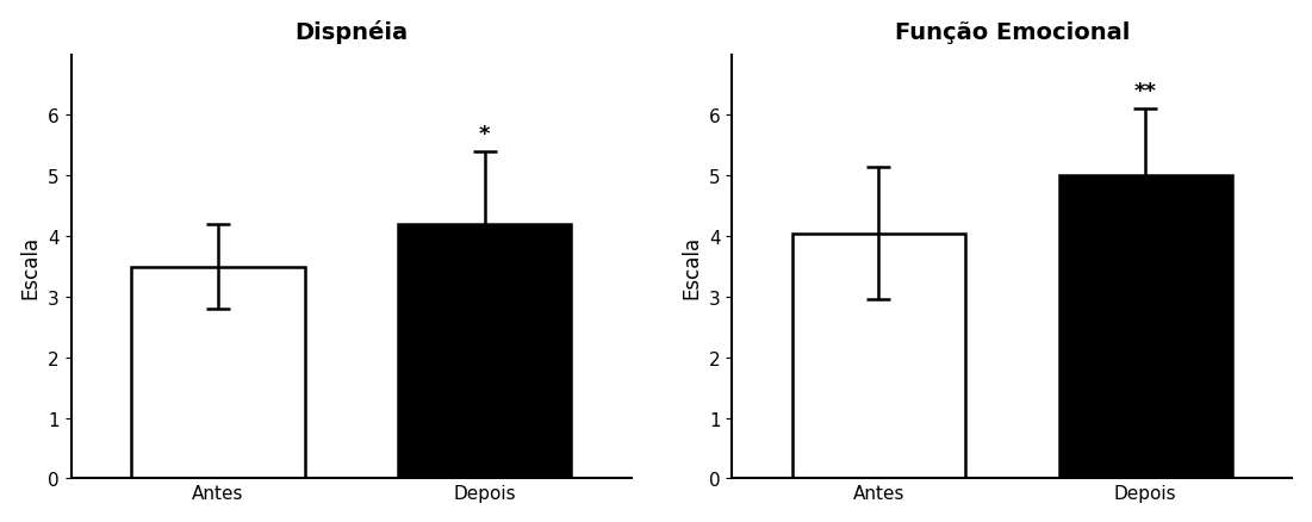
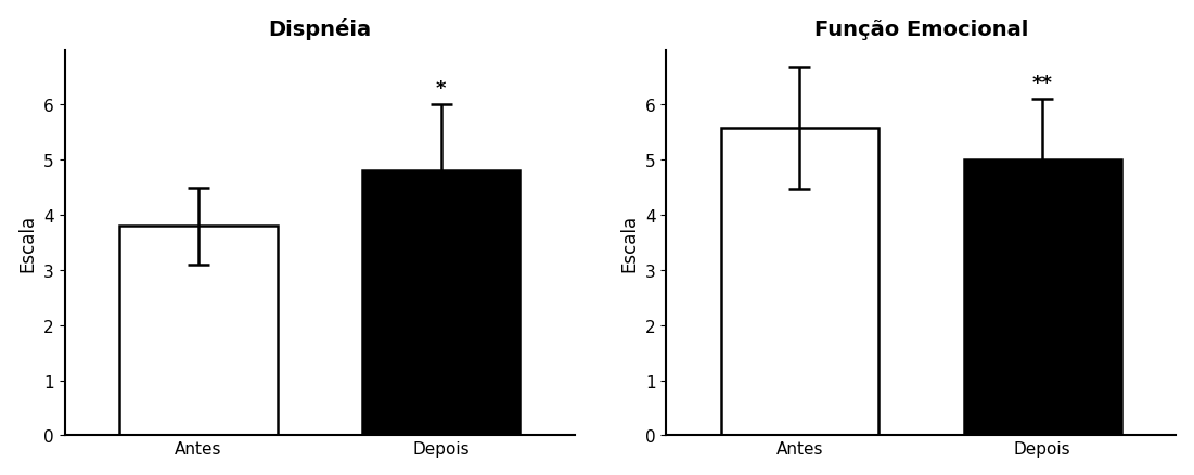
Dispnéia/Antes: 3.5 -> 3.8
Dispnéia/Depois: 4.2 -> 4.8
Função Emocional/Antes: 4.05 -> 5.58
